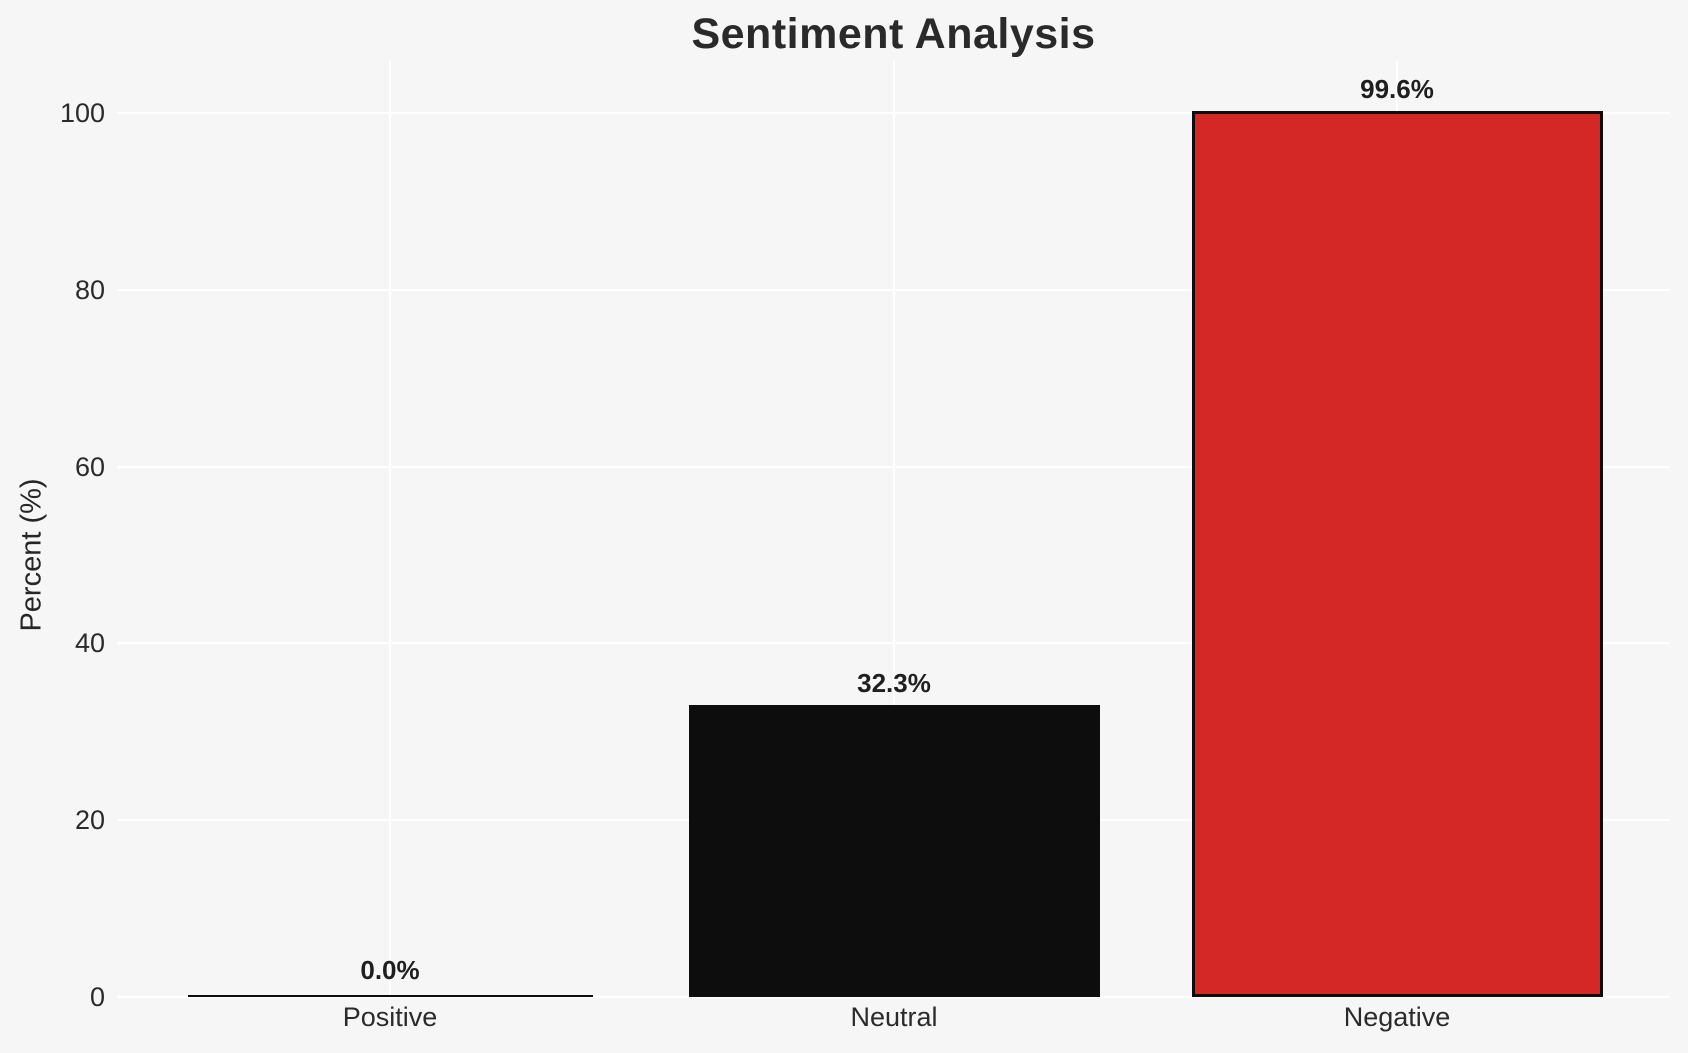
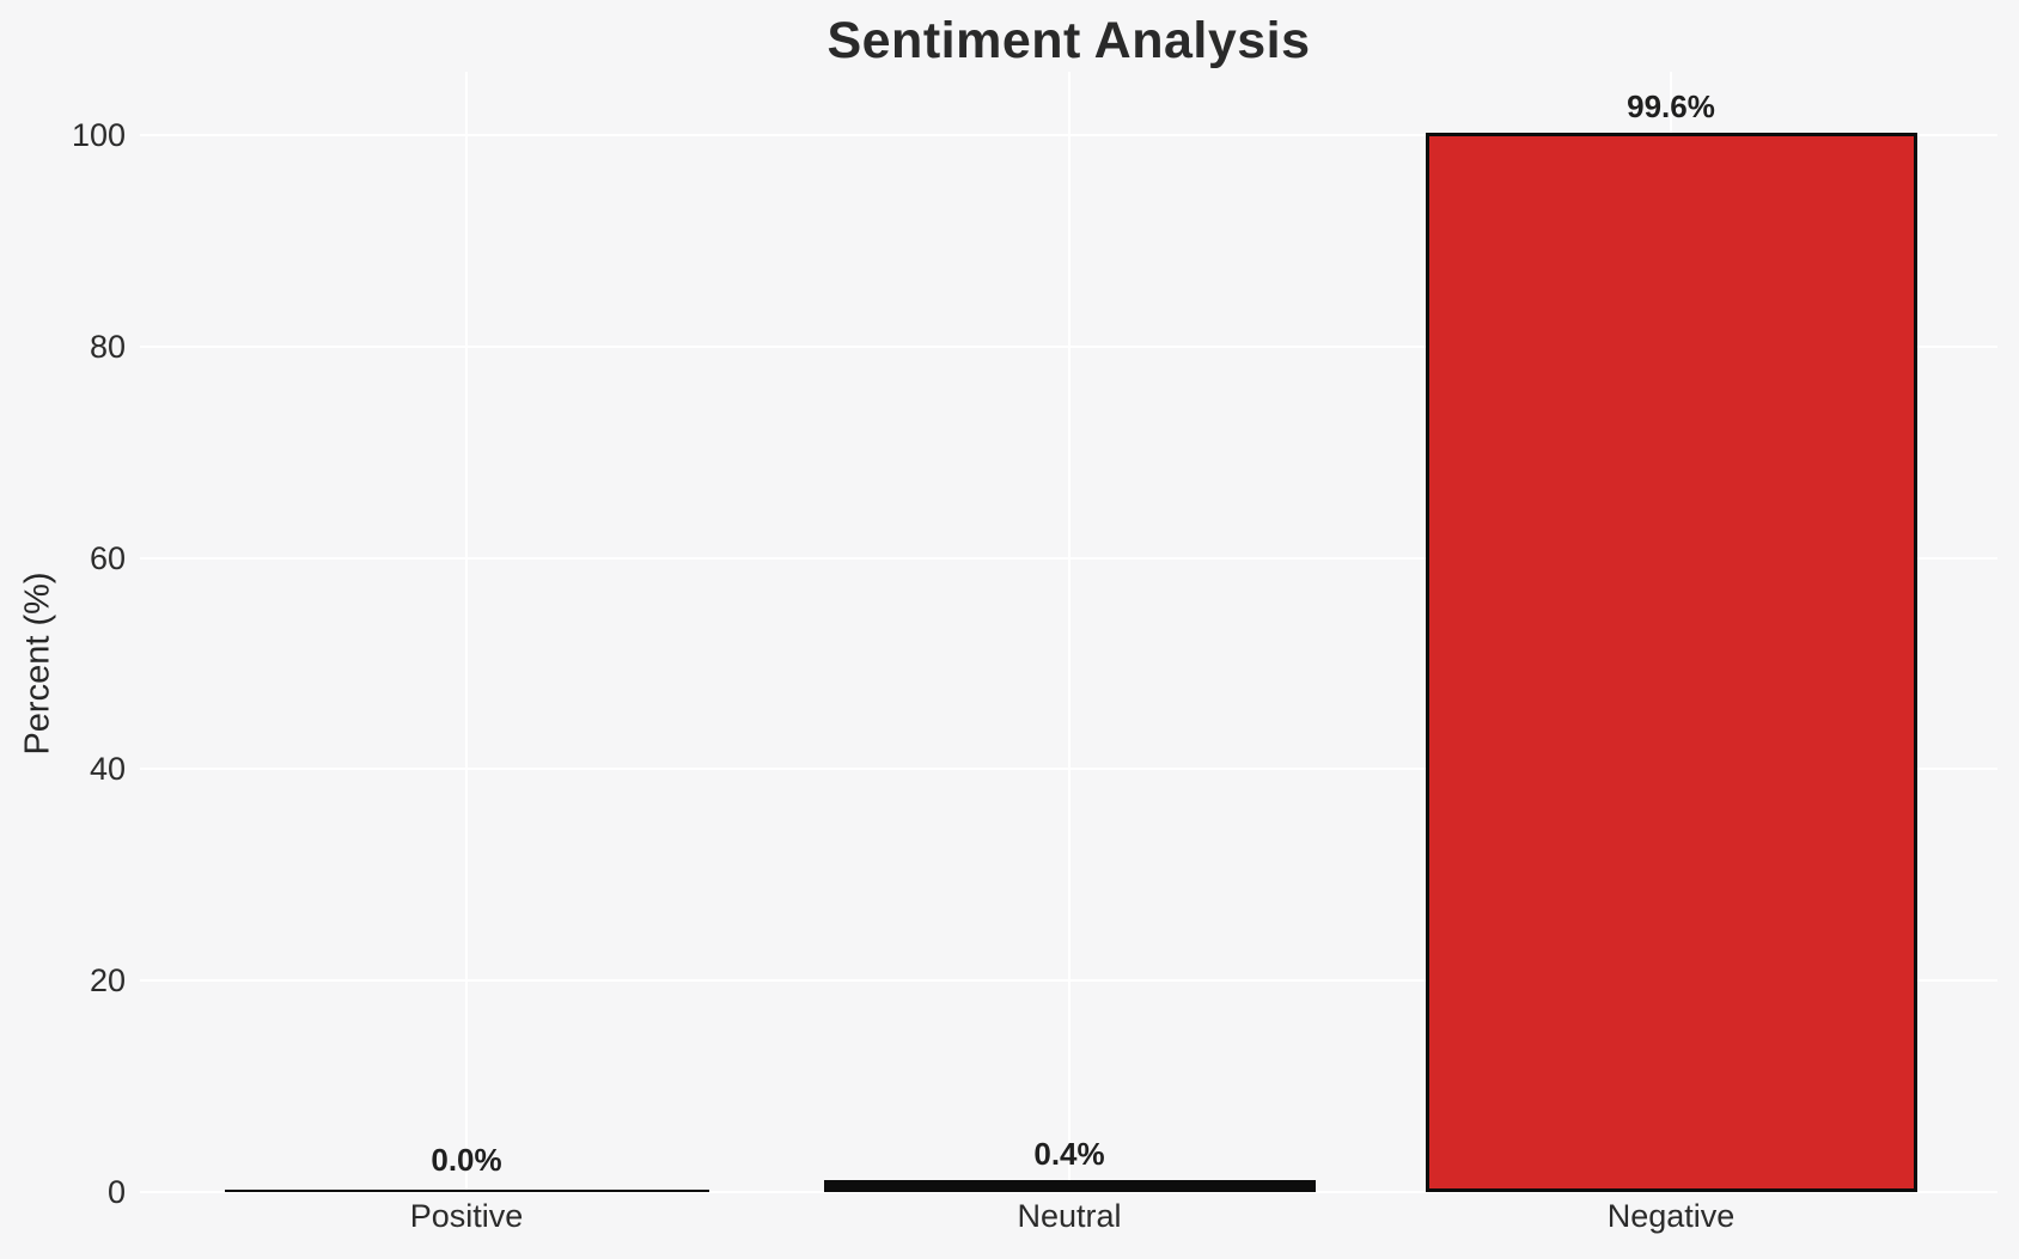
Neutral: 32.3% -> 0.4%
